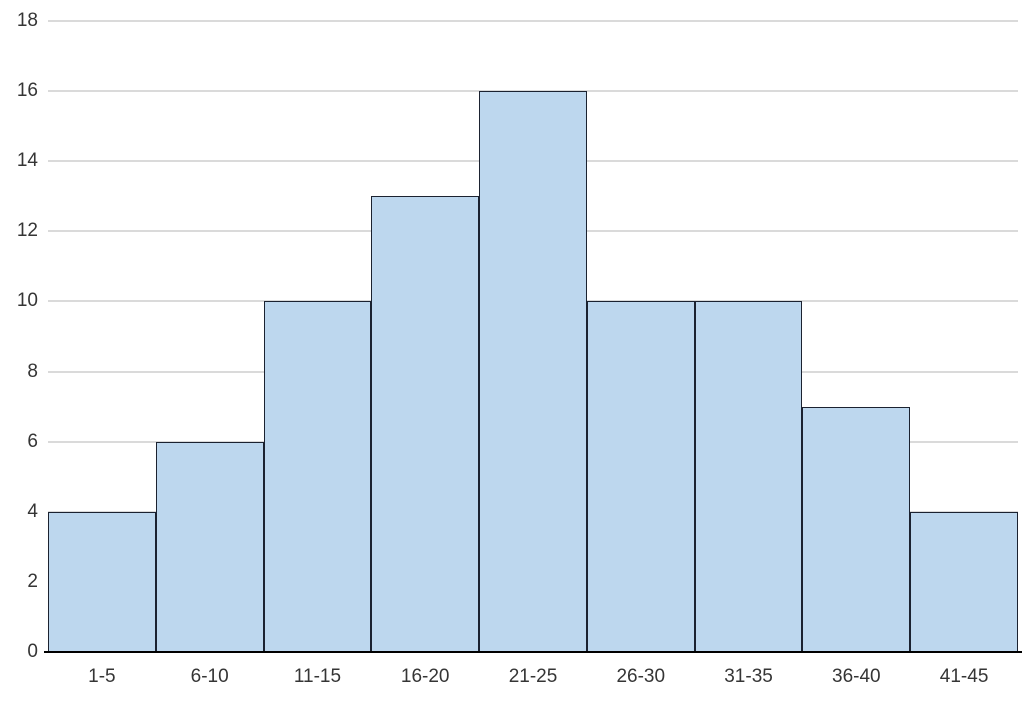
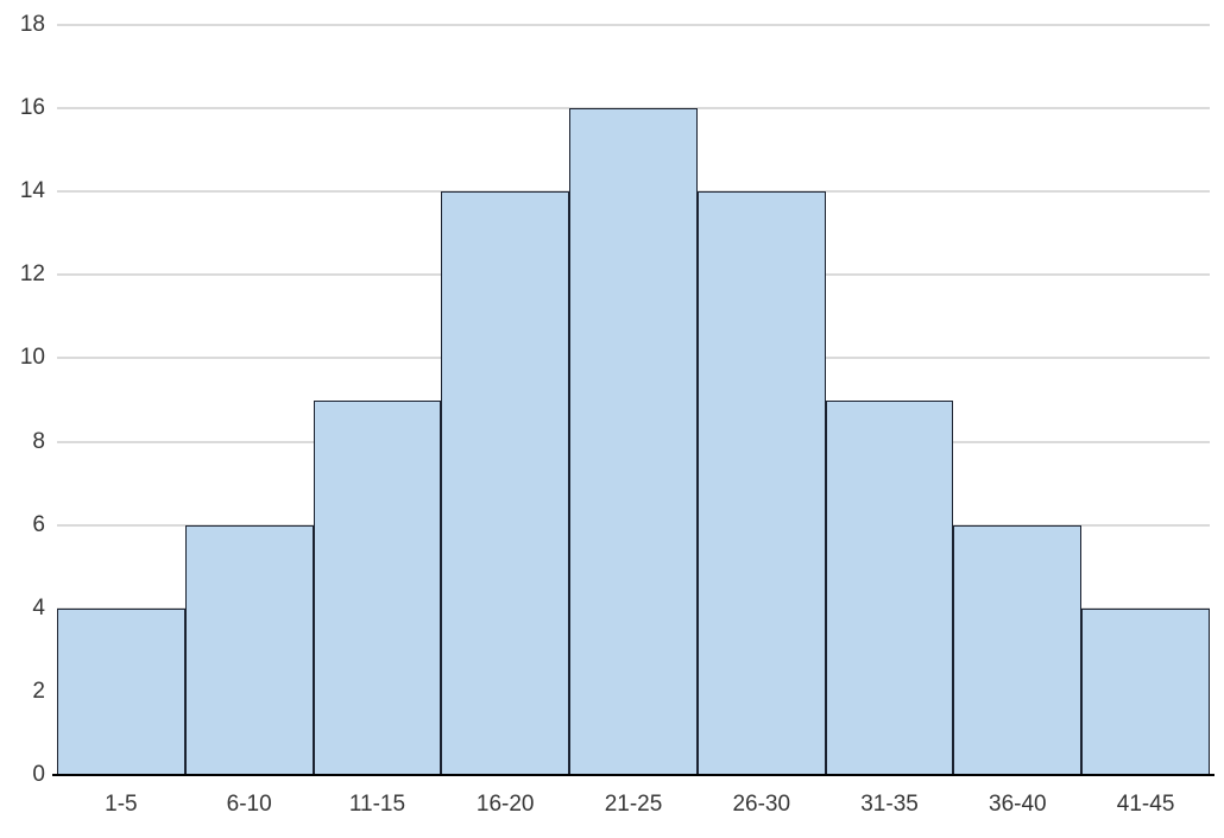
11-15: 10 -> 9
16-20: 13 -> 14
26-30: 10 -> 14
31-35: 10 -> 9
36-40: 7 -> 6
